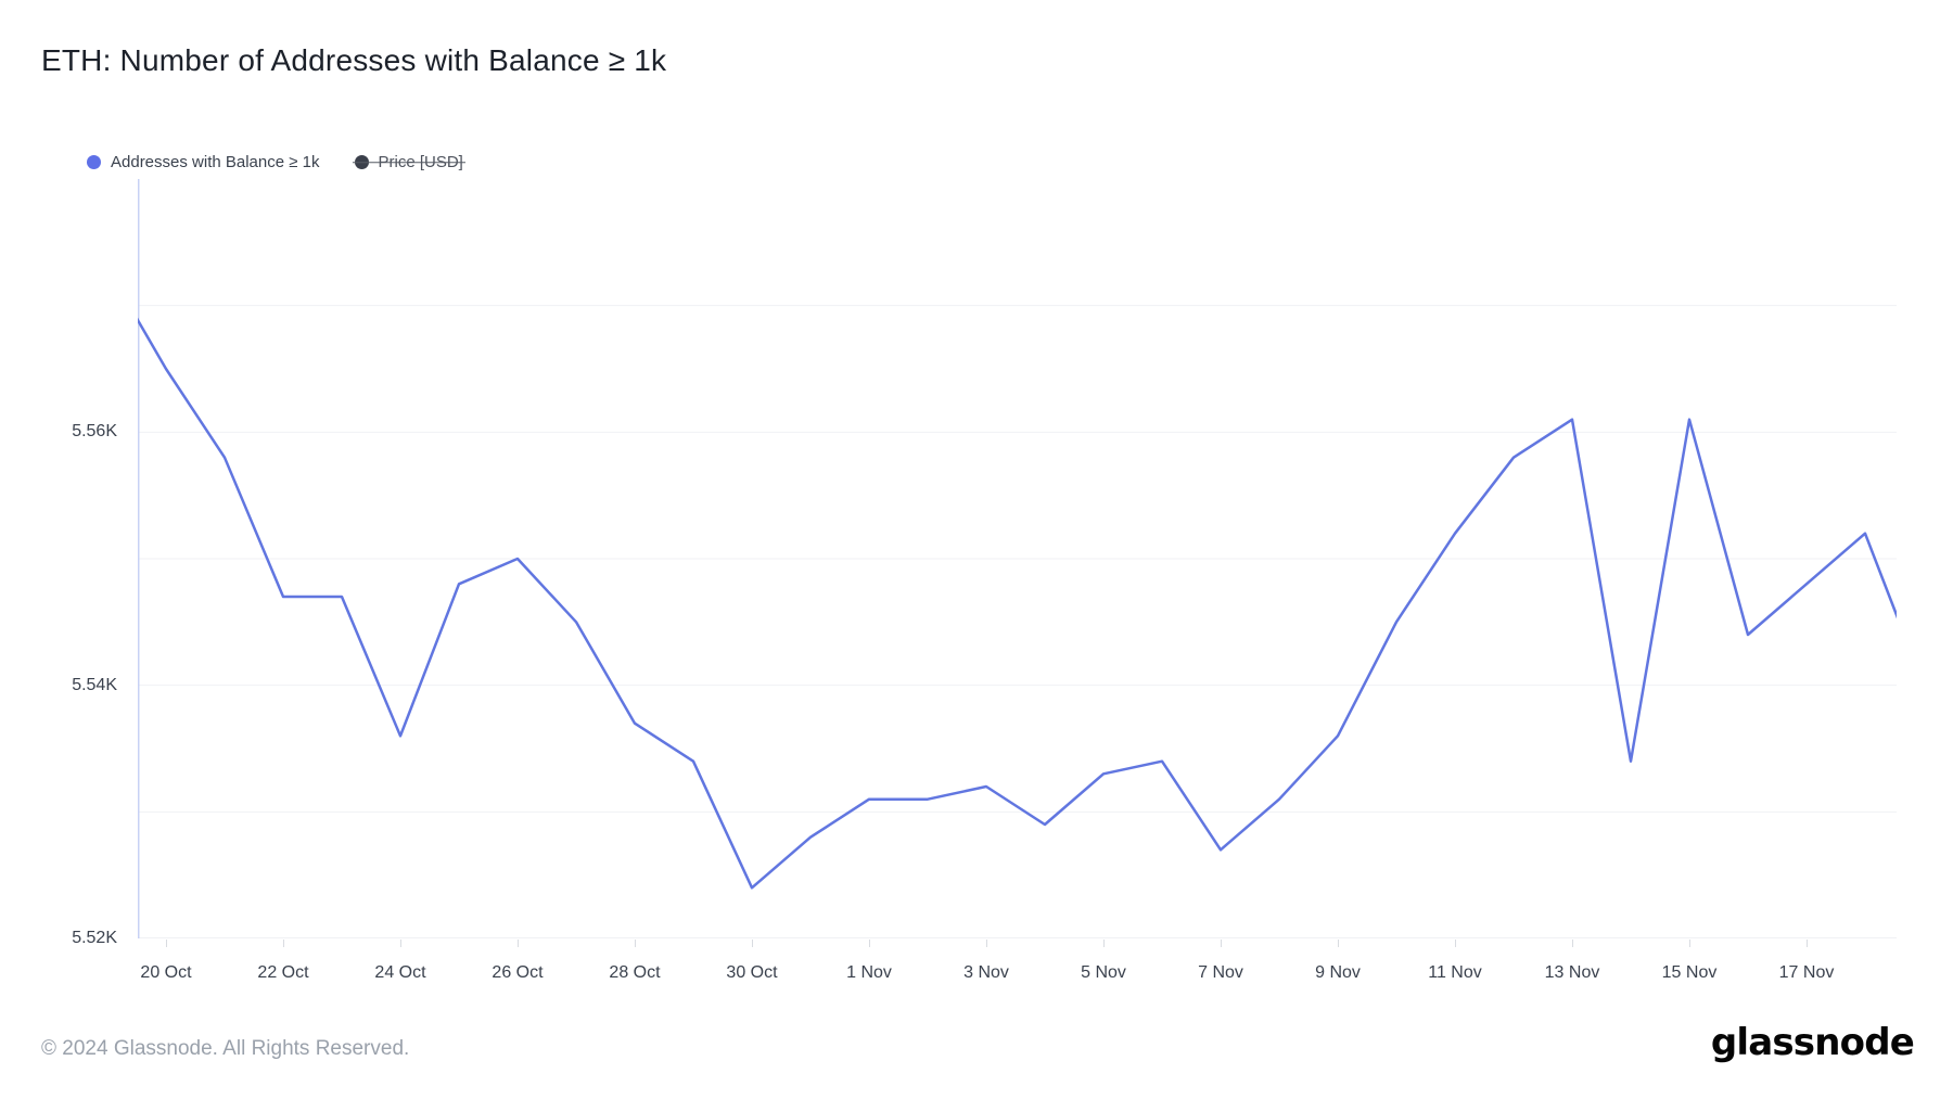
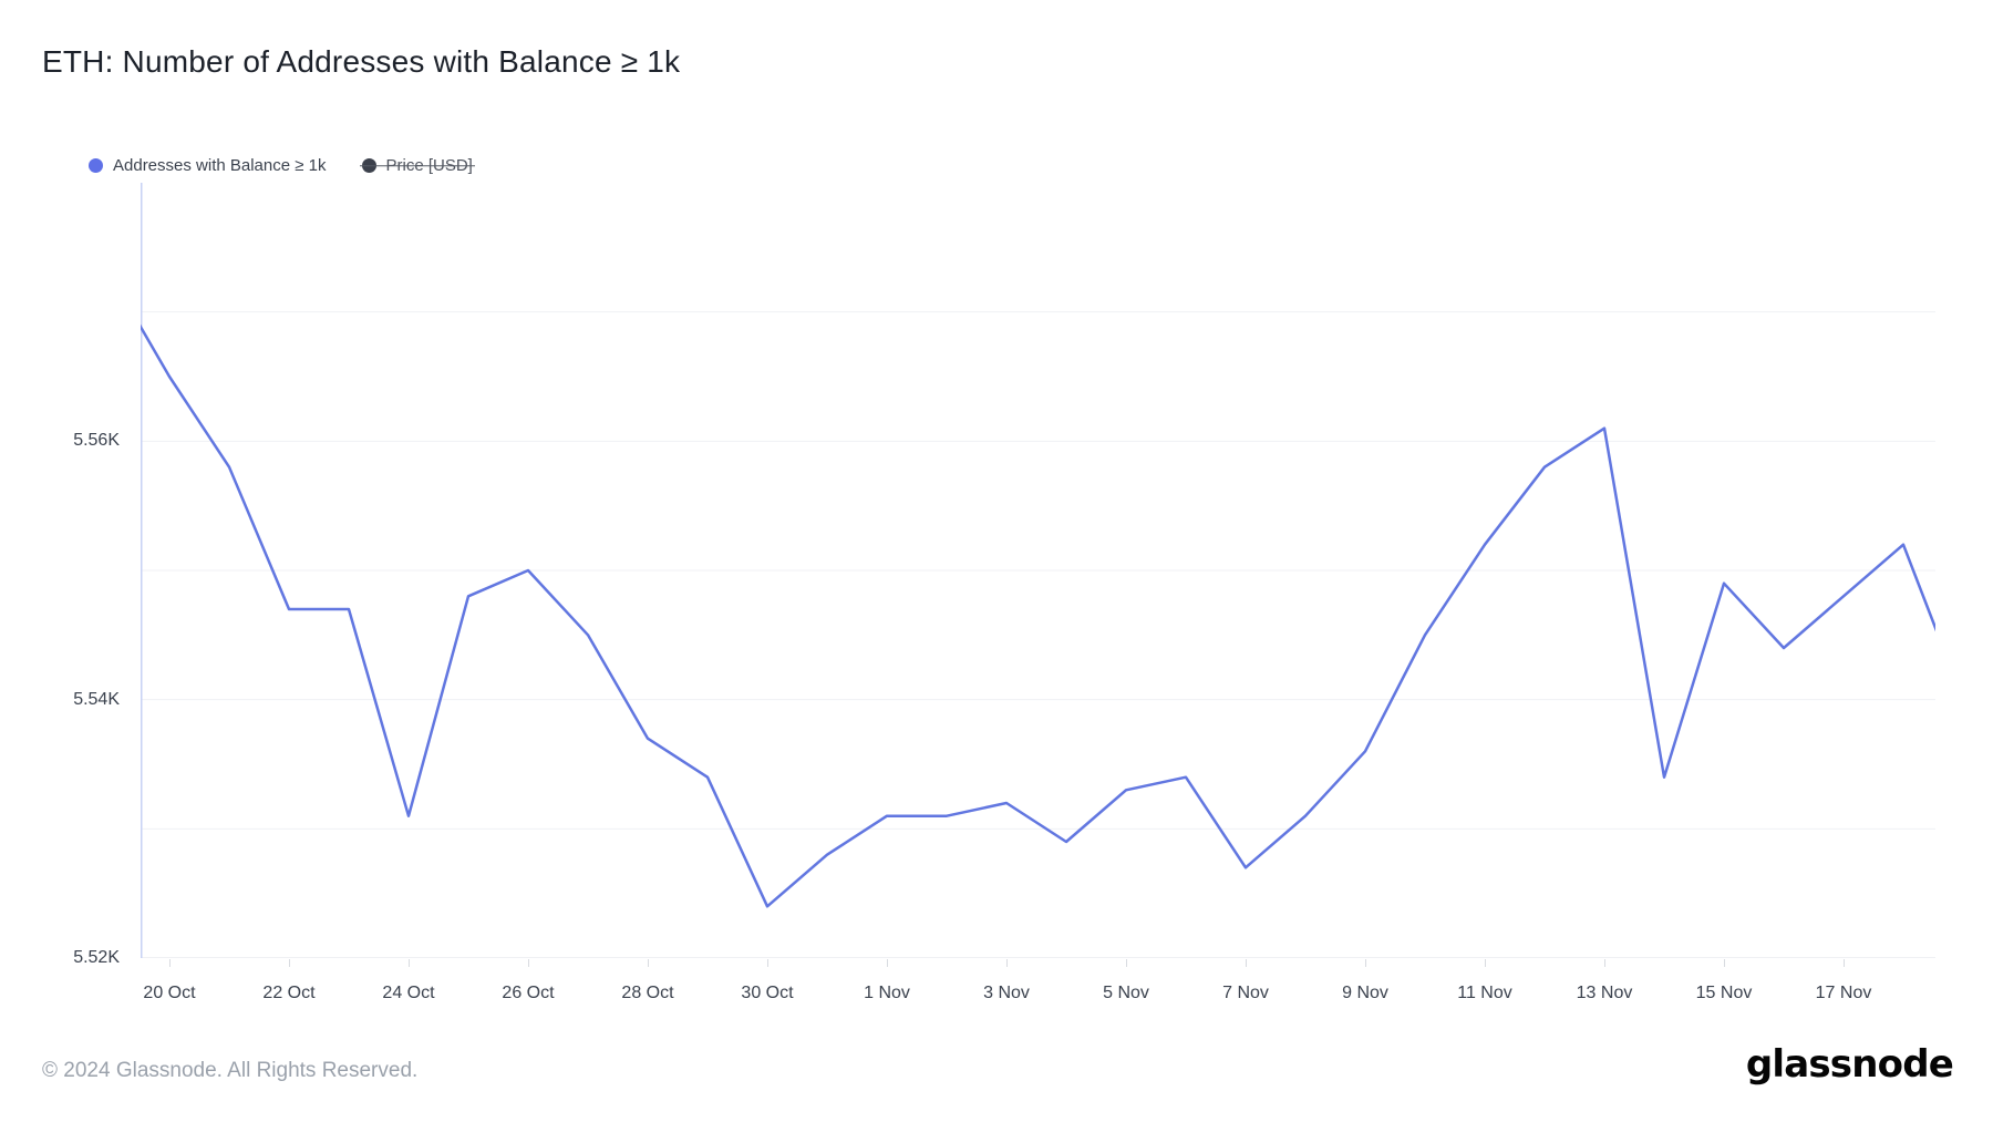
24 Oct: 5.536K -> 5.531K
15 Nov: 5.561K -> 5.549K
